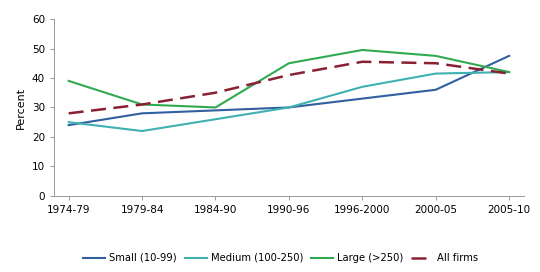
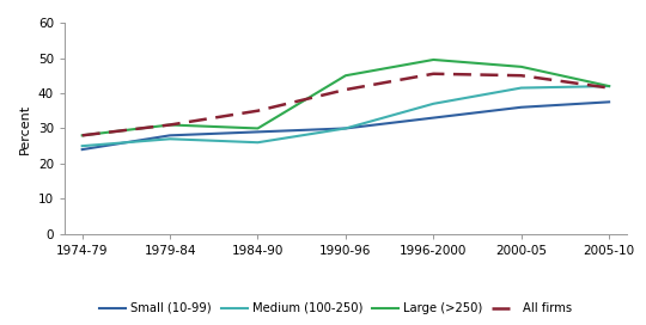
Large (>250)/1974-79: 39.0 -> 28.0
Medium (100-250)/1979-84: 22.0 -> 27.0
Small (10-99)/2005-10: 47.5 -> 37.5
